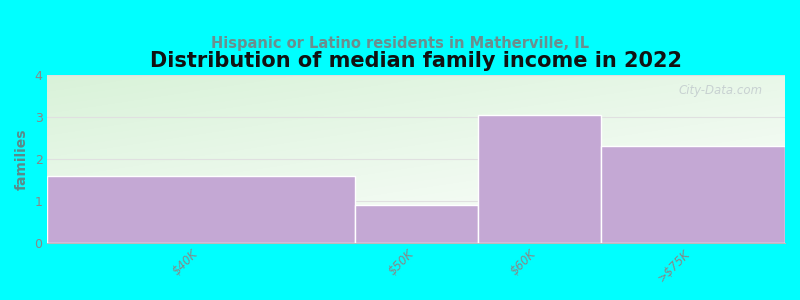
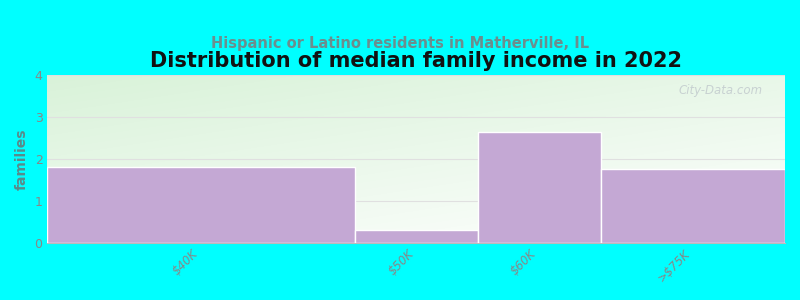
$40K: 1.60 -> 1.80
$50K: 0.90 -> 0.30
$60K: 3.05 -> 2.65
>$75K: 2.30 -> 1.75
